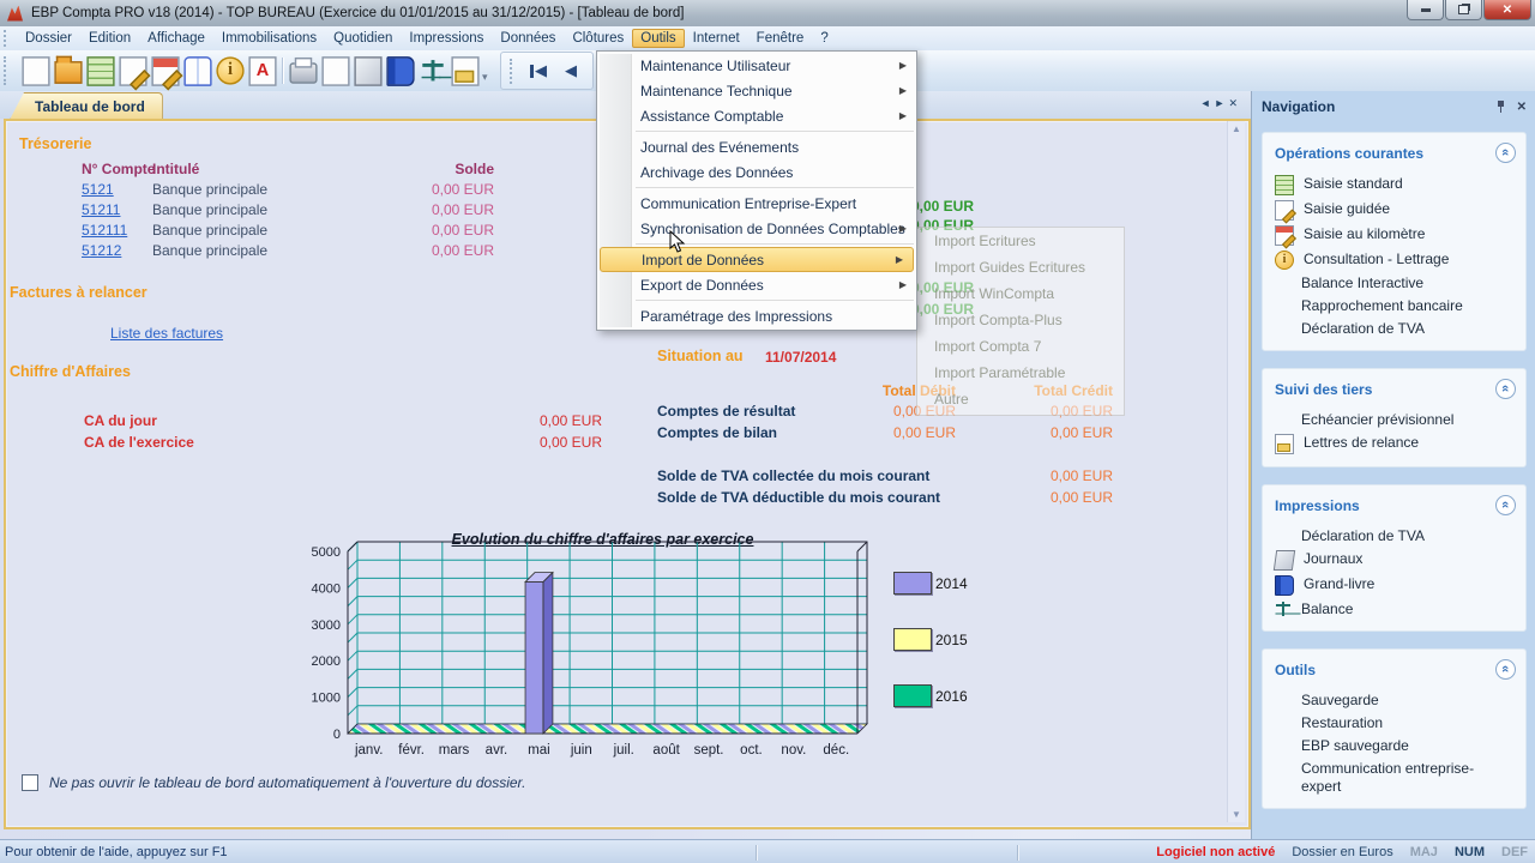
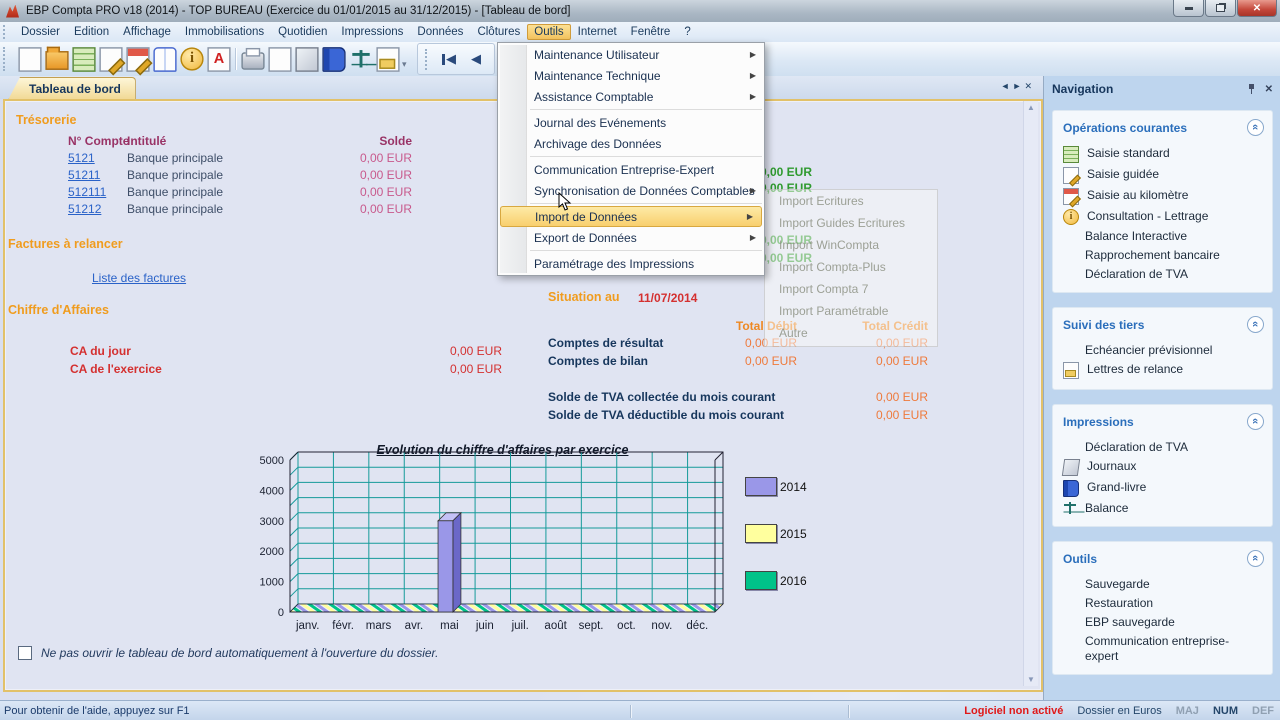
2014/mai: 4200 -> 3000
